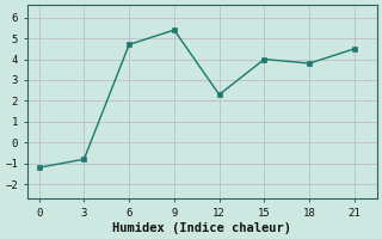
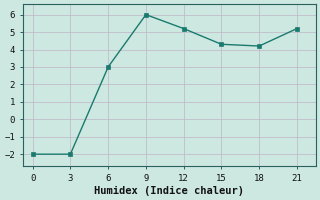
0: -1.2 -> -2.0
3: -0.8 -> -2.0
6: 4.7 -> 3.0
9: 5.4 -> 6.0
12: 2.3 -> 5.2
15: 4.0 -> 4.3
18: 3.8 -> 4.2
21: 4.5 -> 5.2
